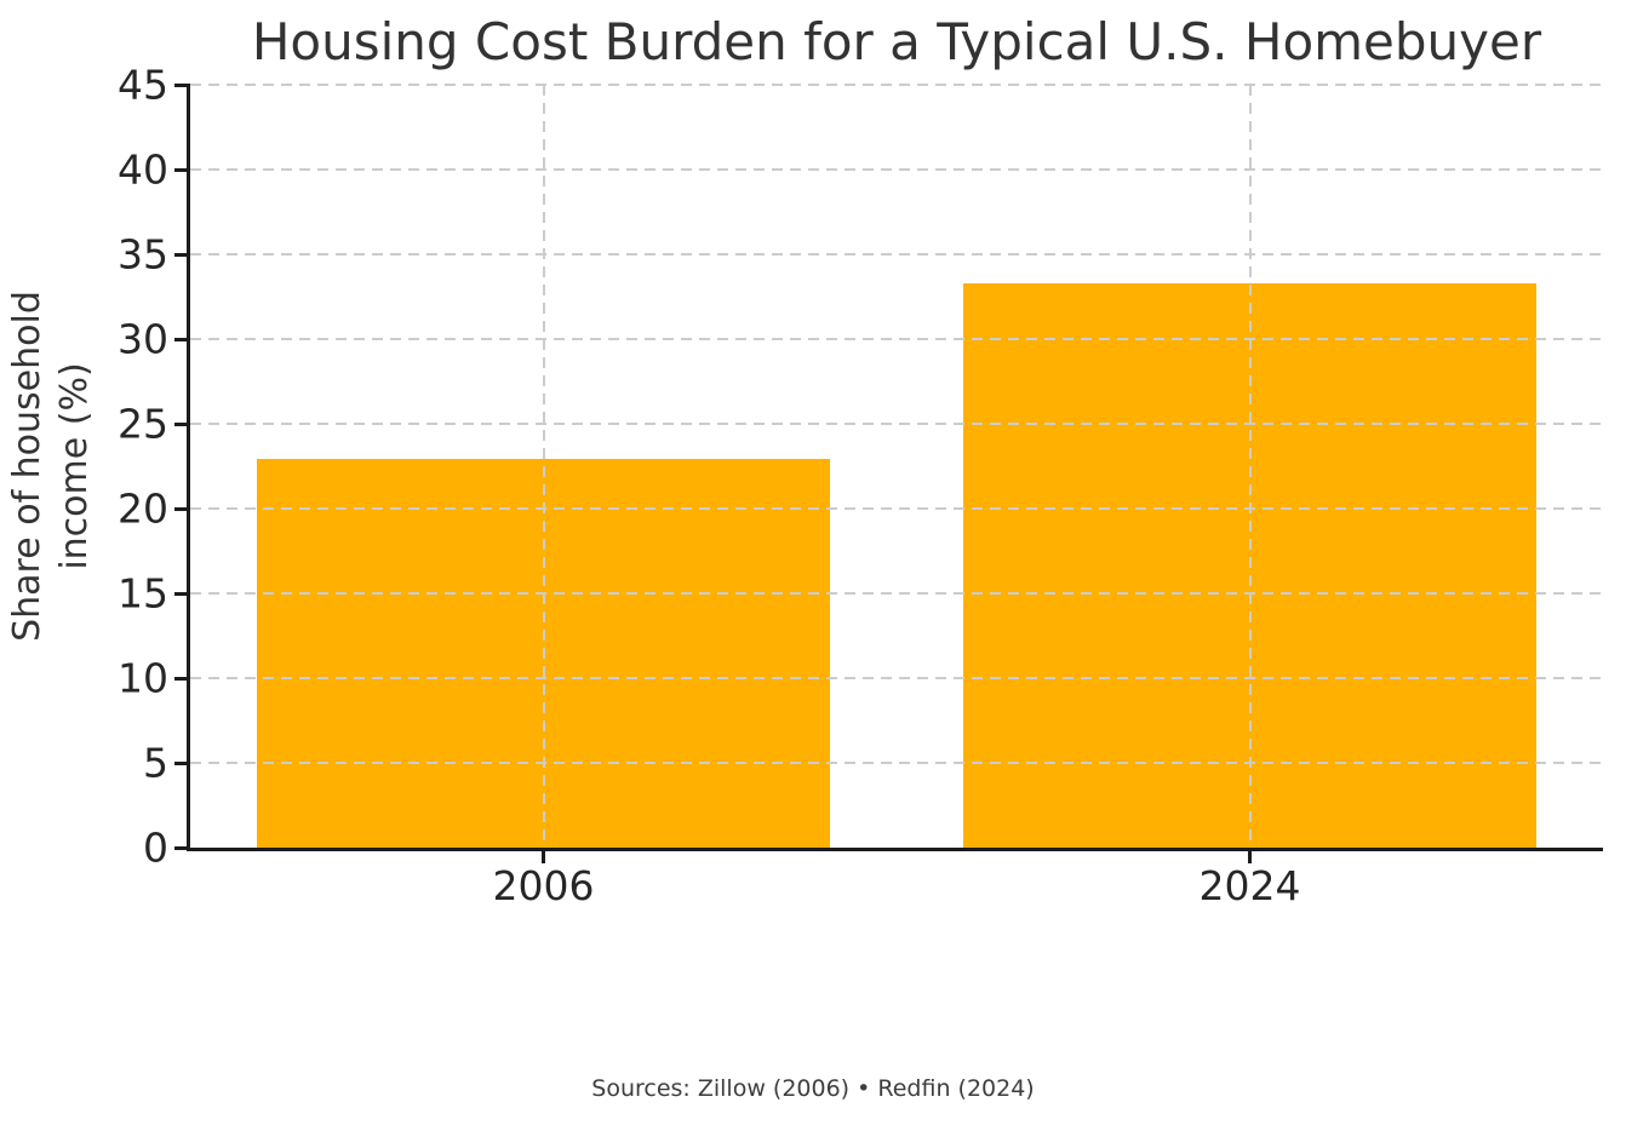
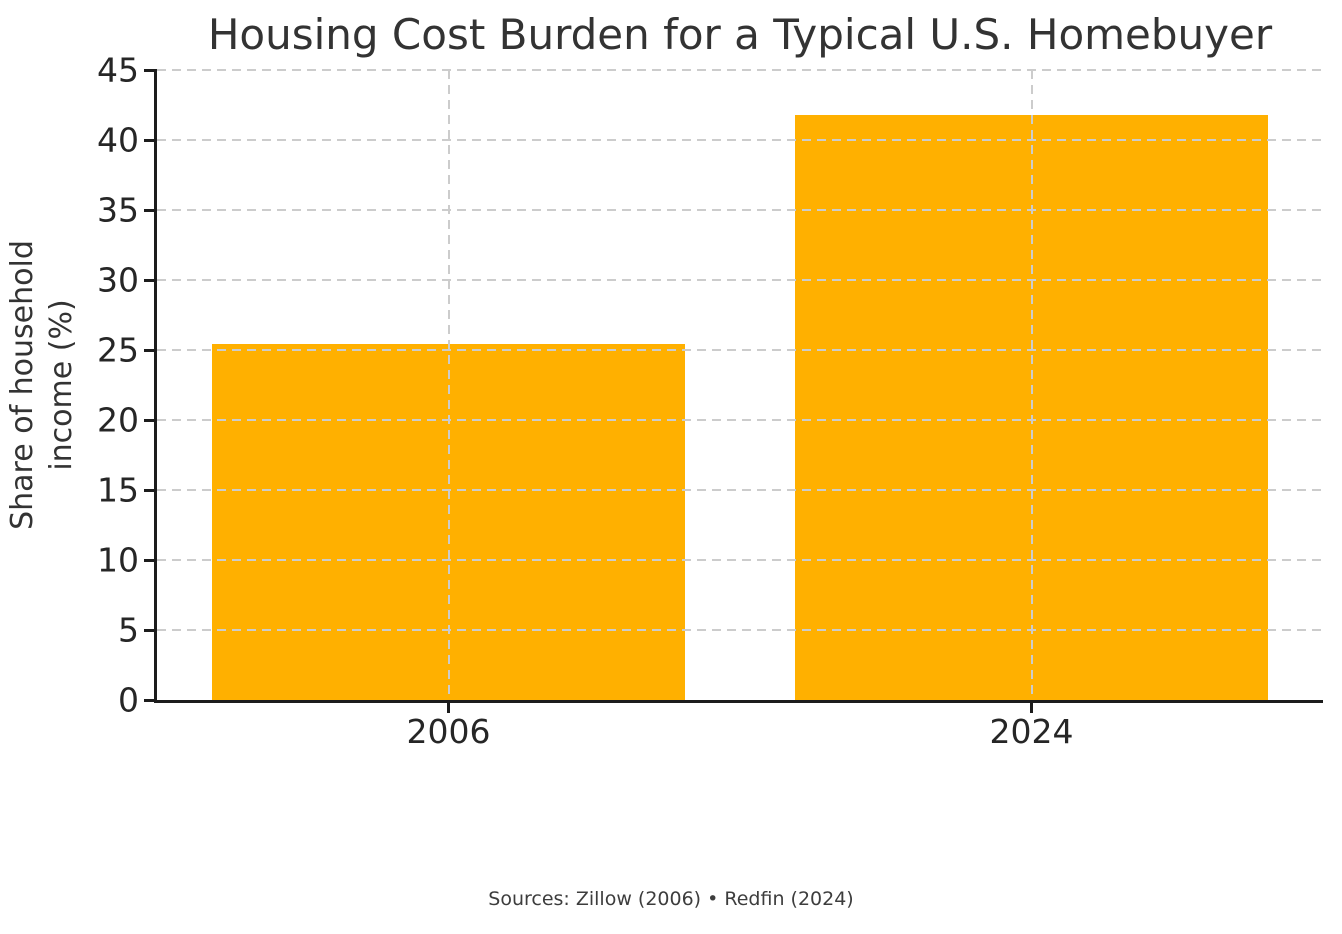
2006: 22.9 -> 25.4
2024: 33.3 -> 41.8
